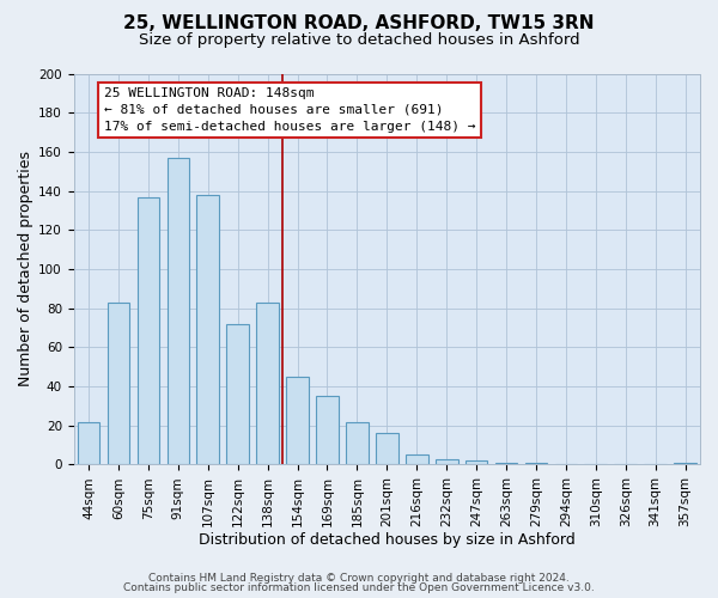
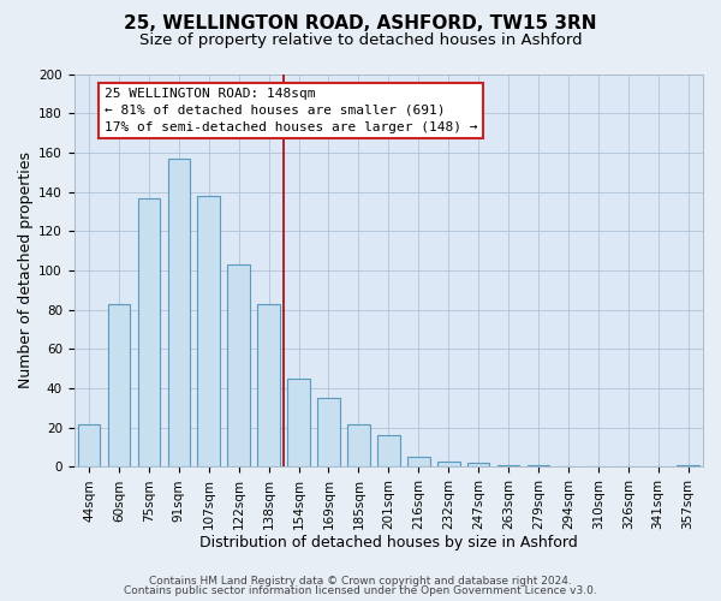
122sqm: 72 -> 103
